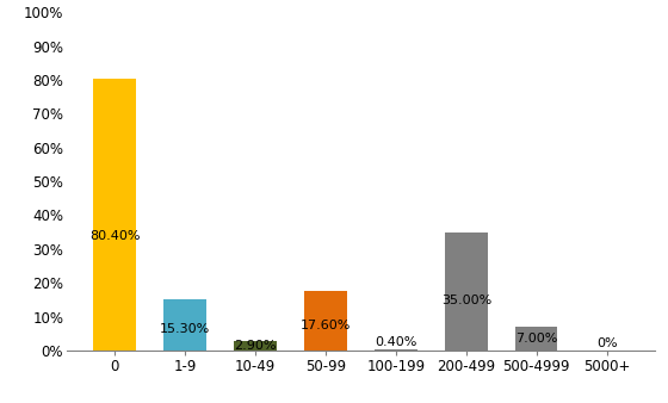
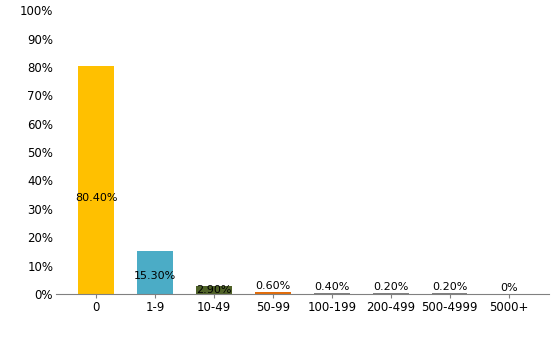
50-99: 17.60% -> 0.60%
200-499: 35.00% -> 0.20%
500-4999: 7.00% -> 0.20%
